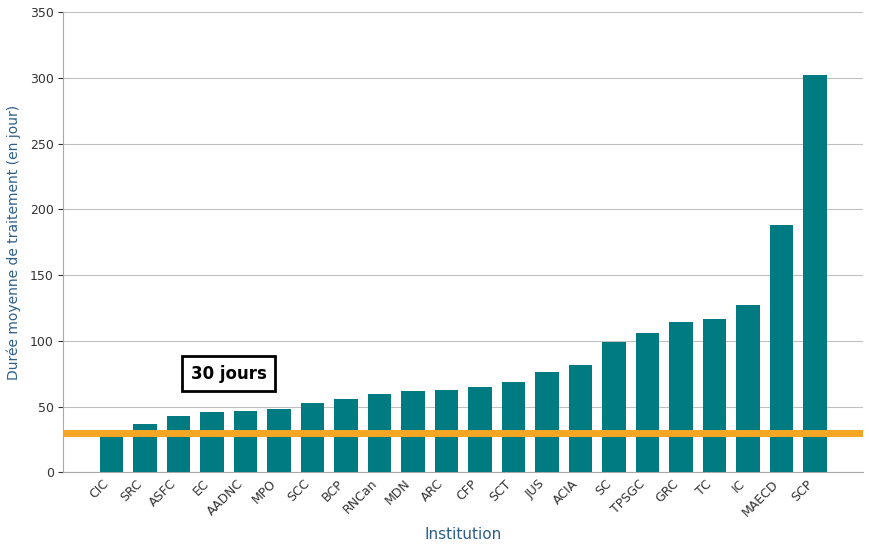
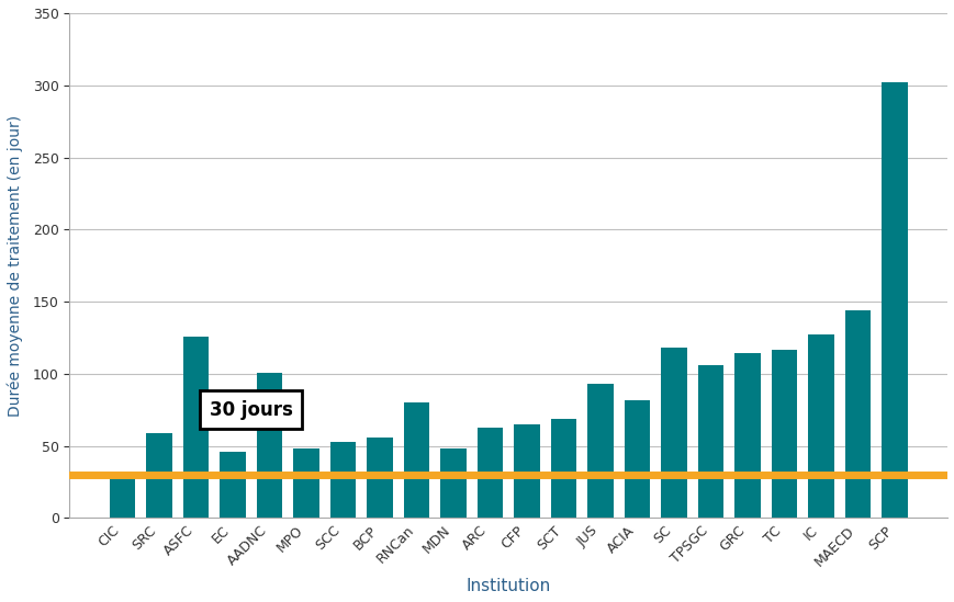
SRC: 37 -> 59
ASFC: 43 -> 126
AADNC: 47 -> 101
RNCan: 60 -> 80
MDN: 62 -> 48
JUS: 76 -> 93
SC: 99 -> 118
MAECD: 188 -> 144
